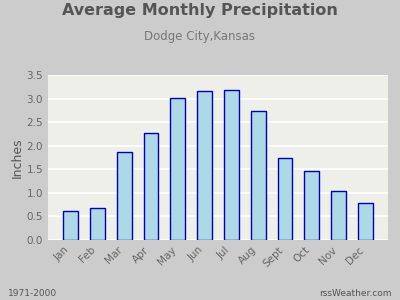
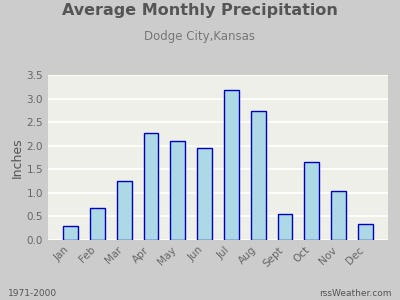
Jan: 0.62 -> 0.30
Mar: 1.86 -> 1.25
May: 3.01 -> 2.10
Jun: 3.17 -> 1.95
Sept: 1.73 -> 0.55
Oct: 1.46 -> 1.65
Dec: 0.78 -> 0.35
